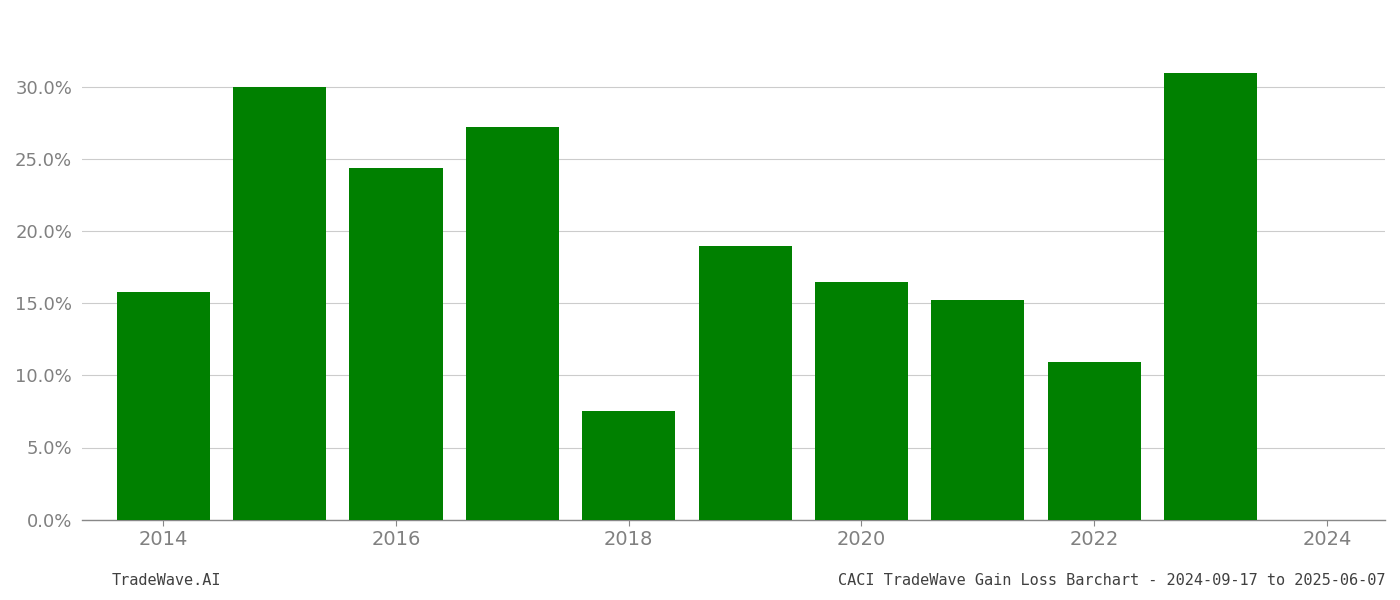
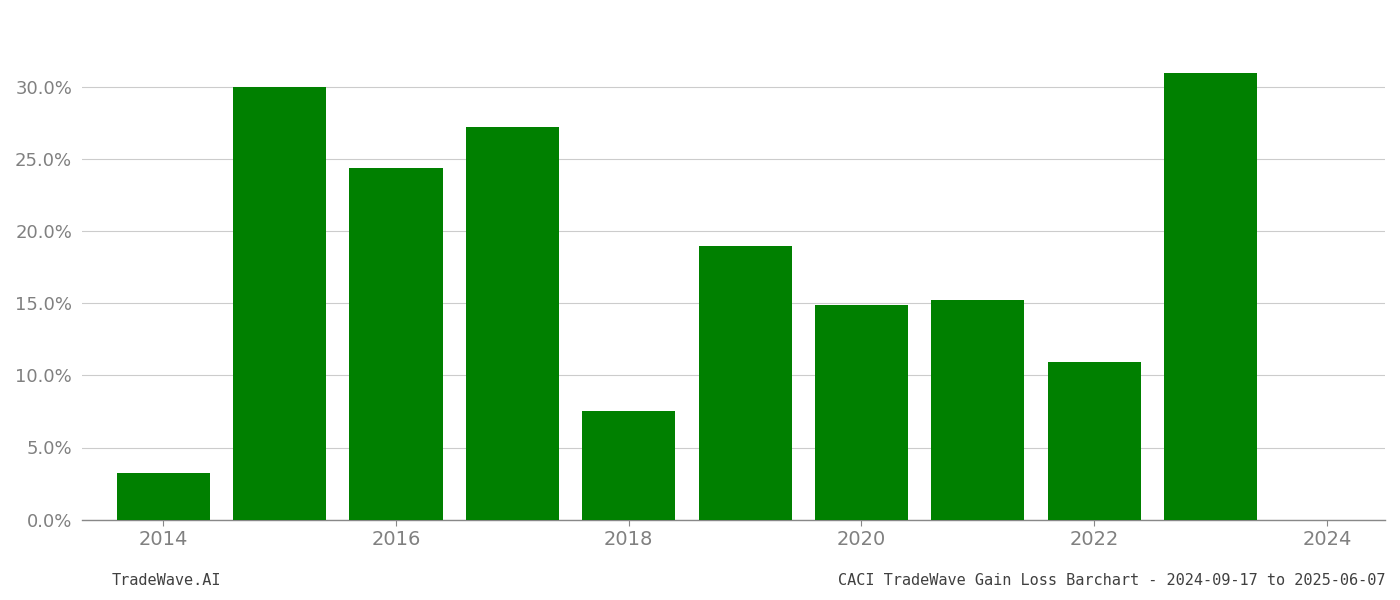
2014: 15.8% -> 3.2%
2020: 16.5% -> 14.9%
